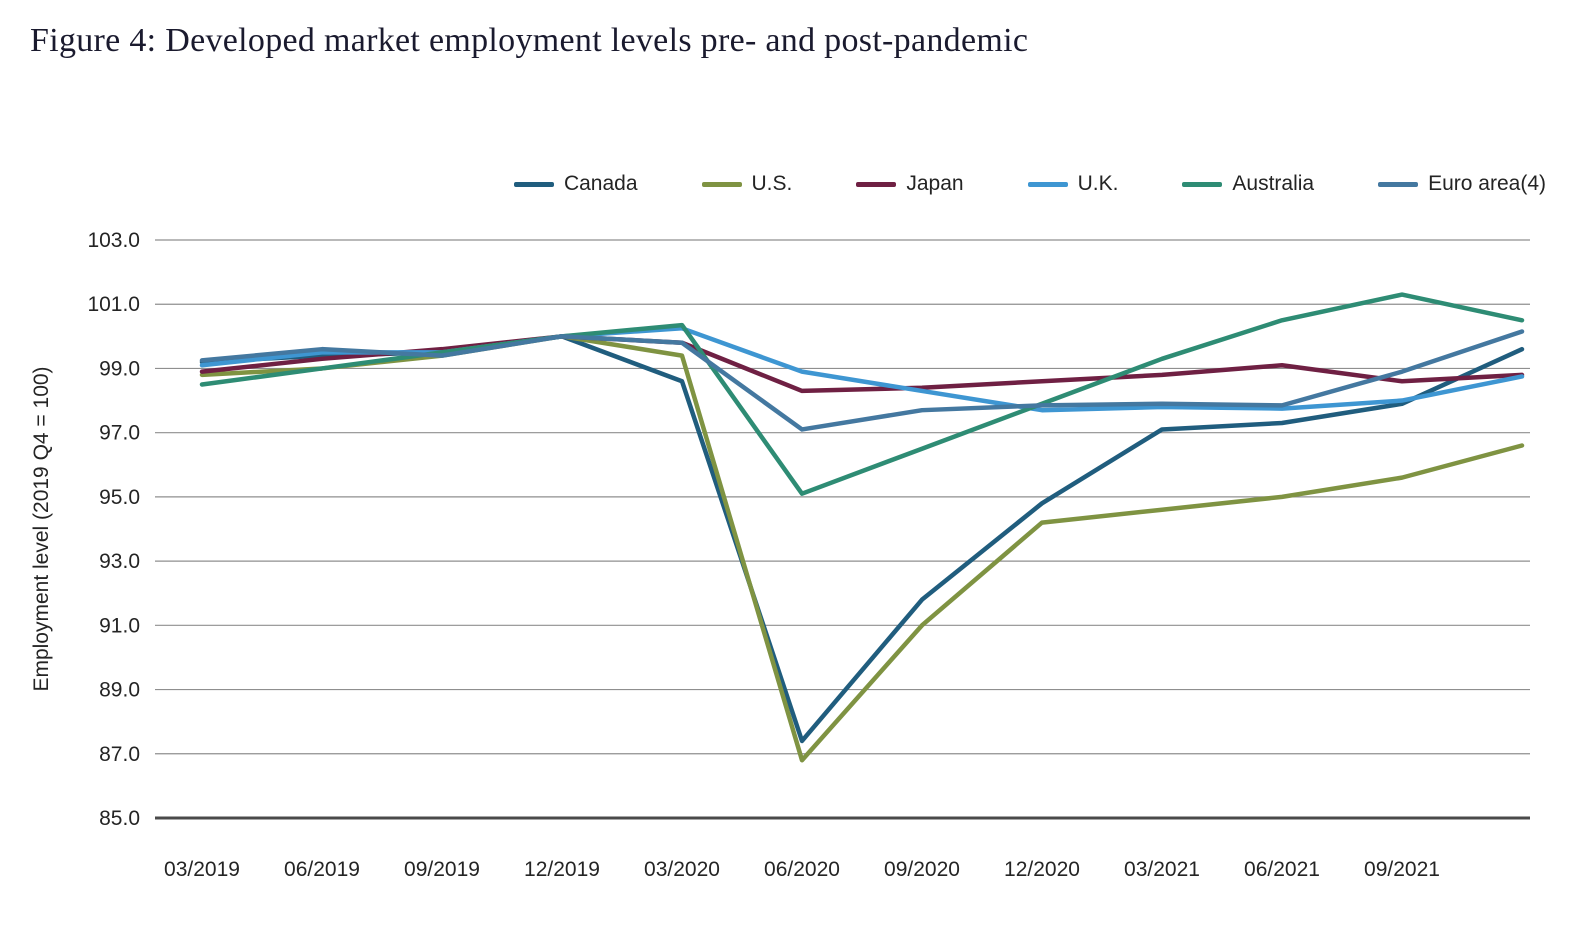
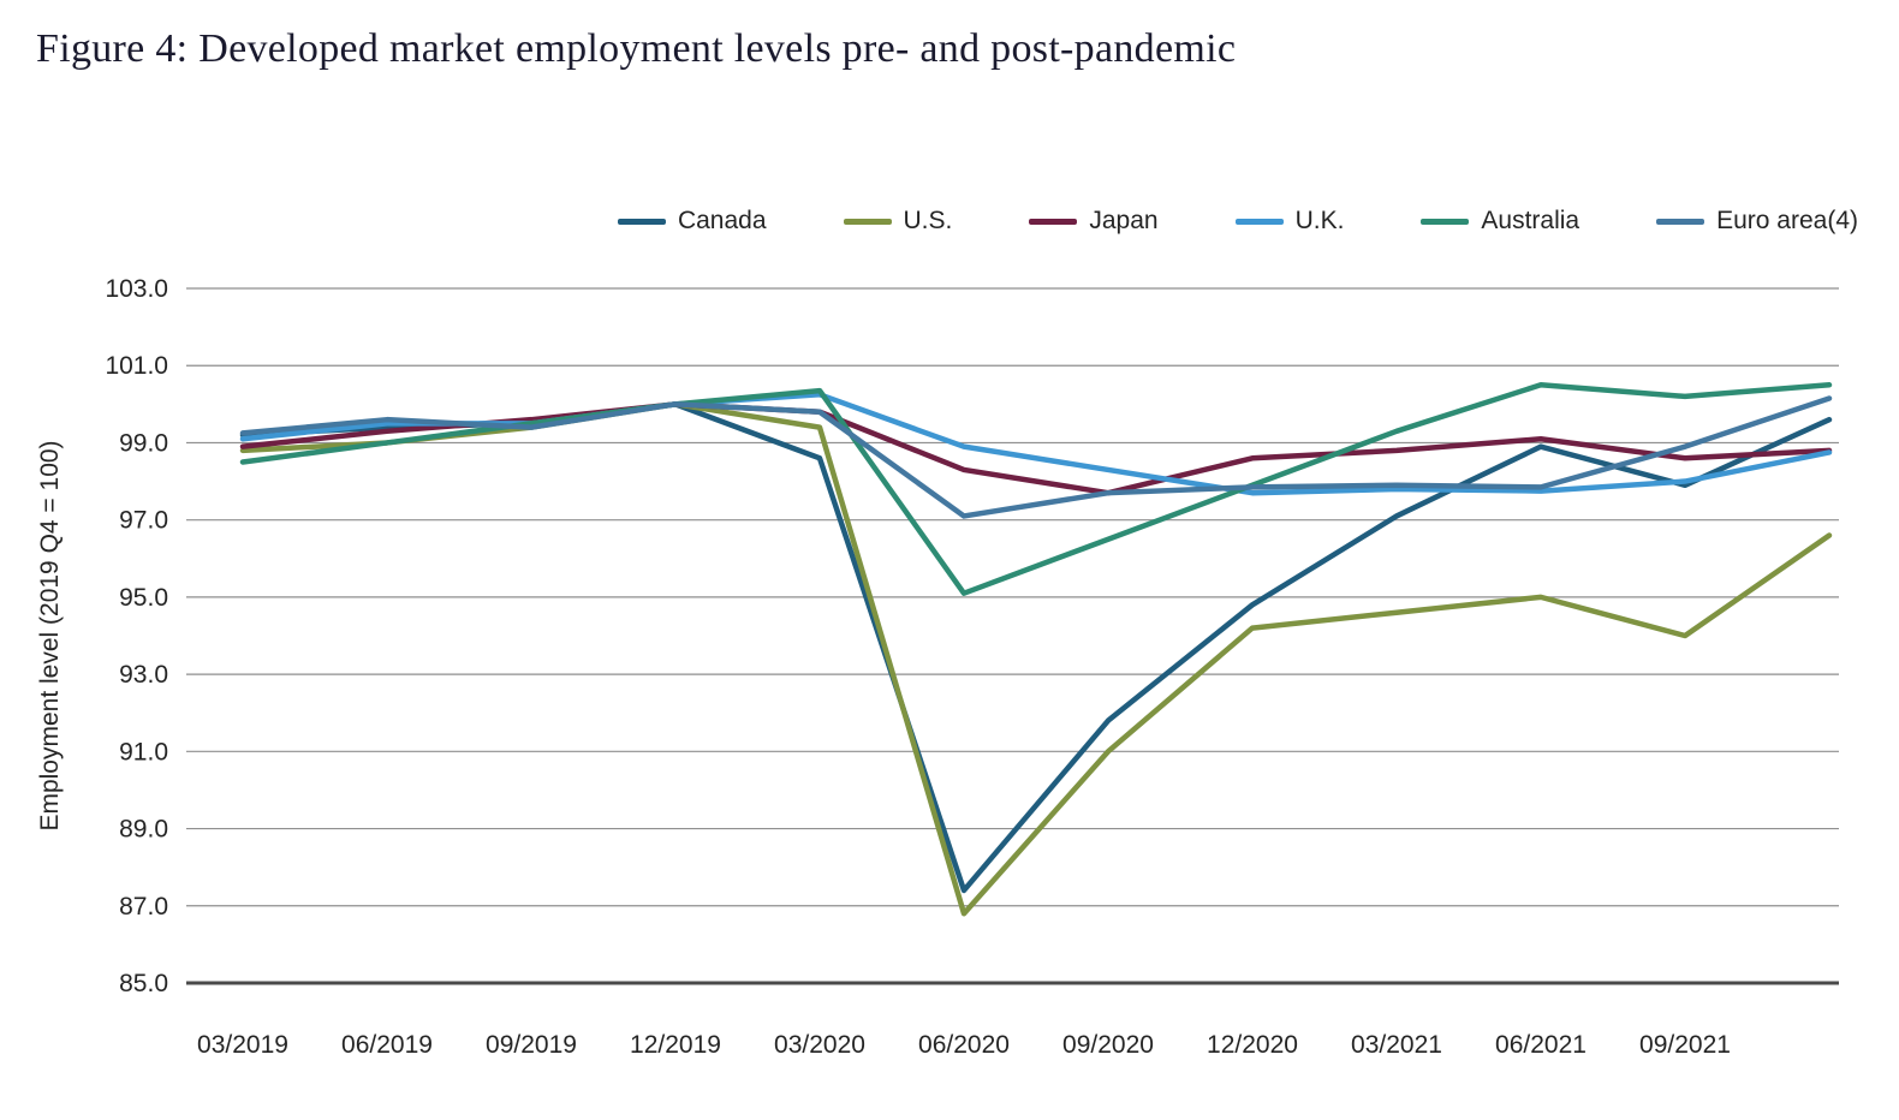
Japan/09/2020: 98.4 -> 97.7
Canada/06/2021: 97.3 -> 98.9
U.S./09/2021: 95.6 -> 94.0
Australia/09/2021: 101.3 -> 100.2
